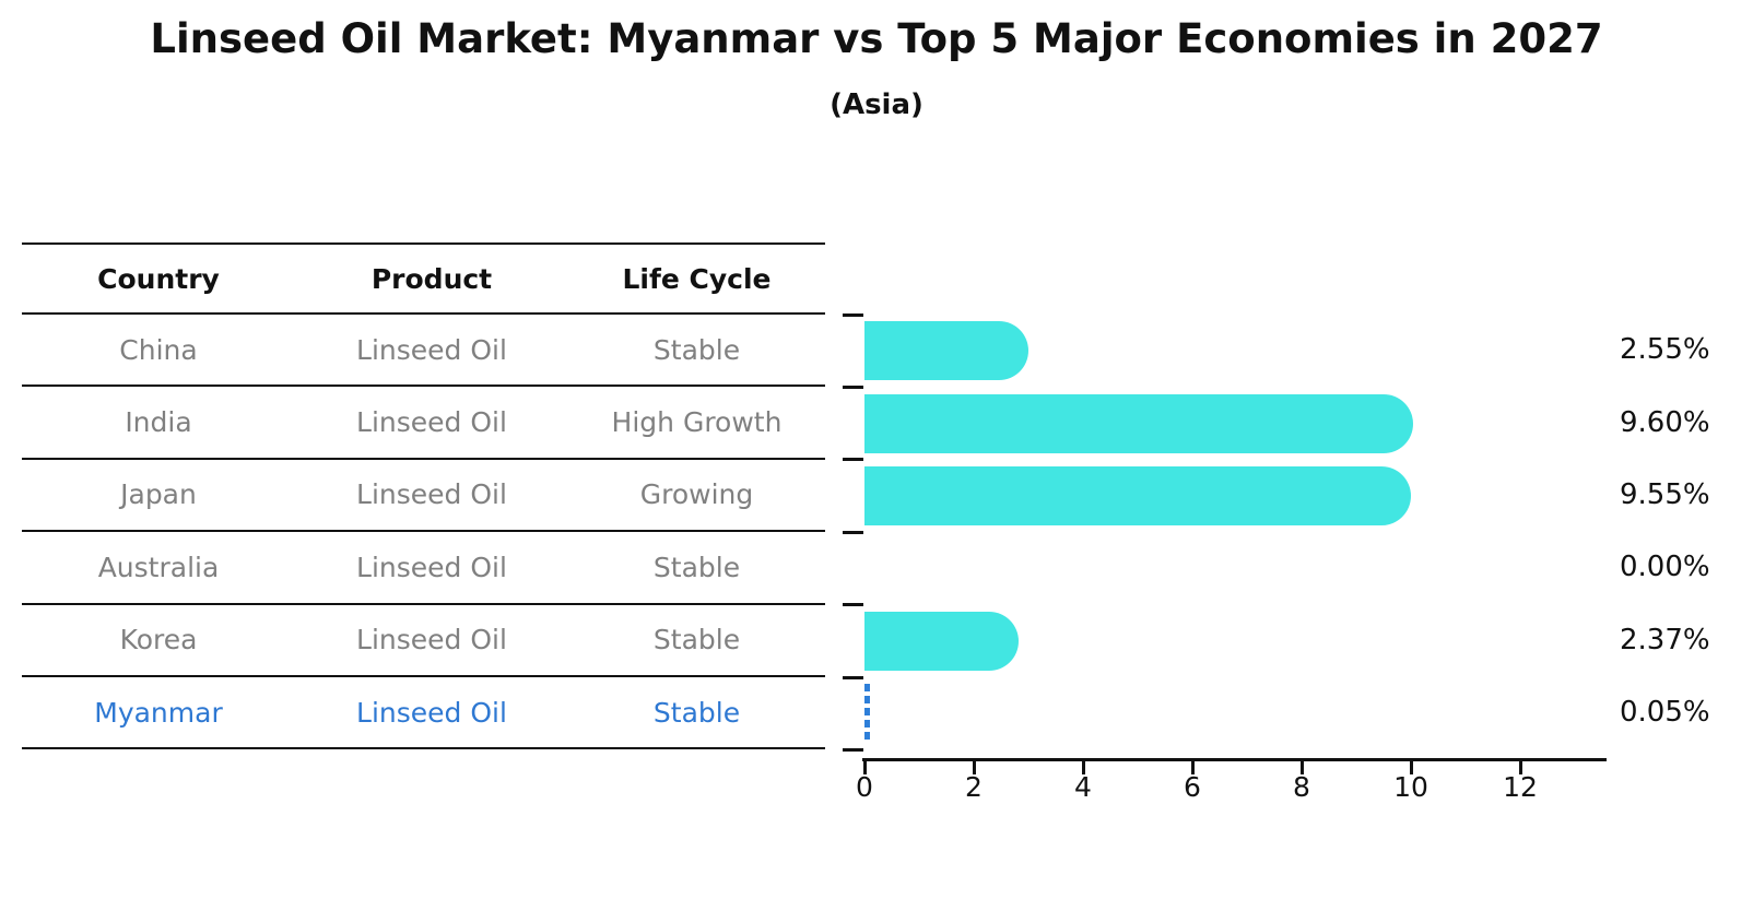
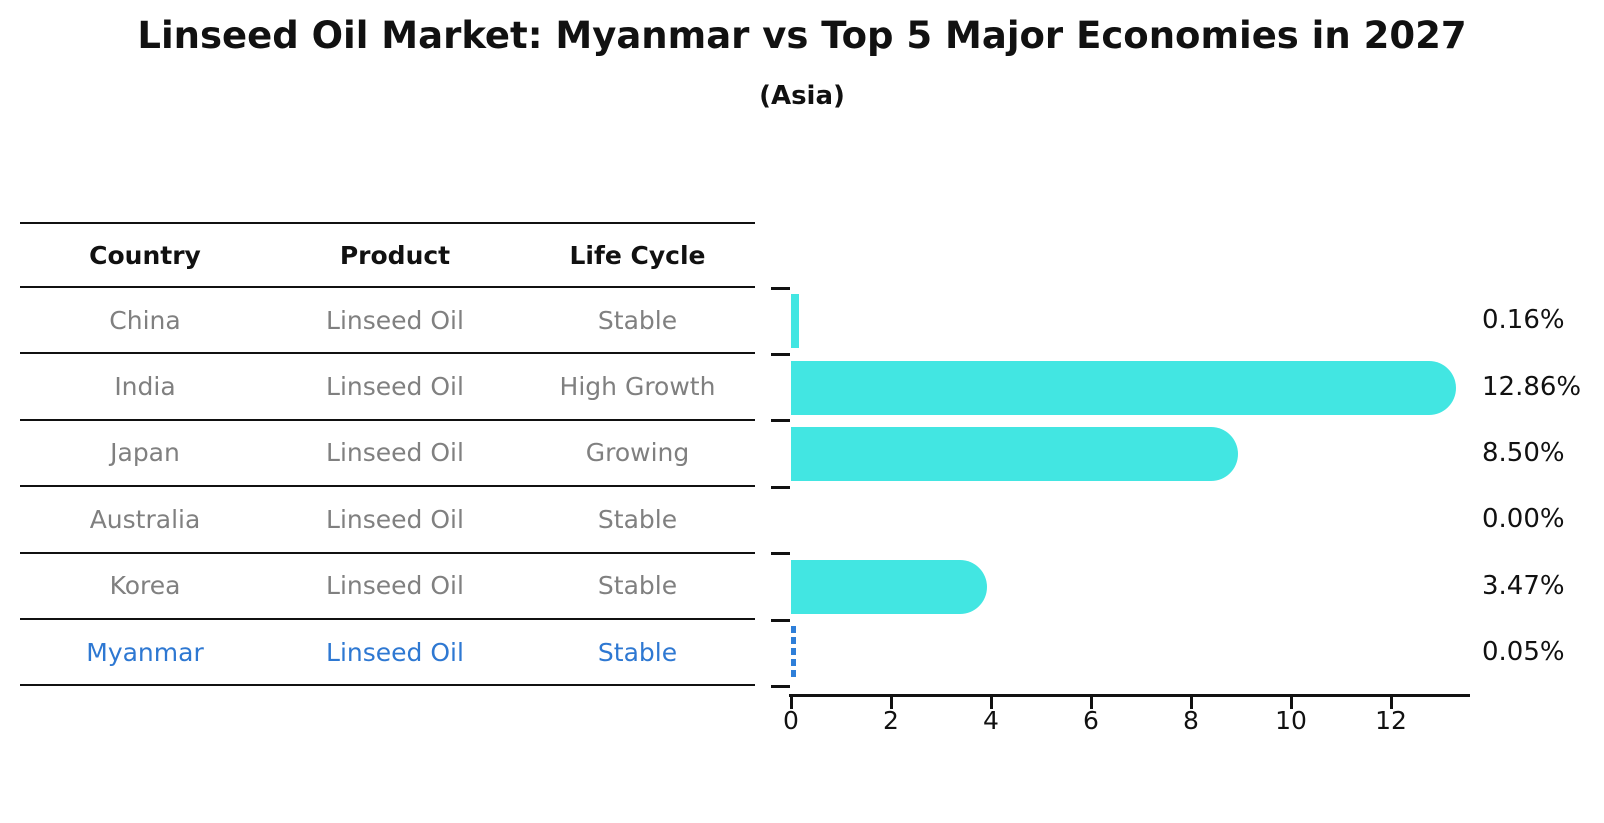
China: 2.55% -> 0.16%
India: 9.60% -> 12.86%
Japan: 9.55% -> 8.50%
Korea: 2.37% -> 3.47%
